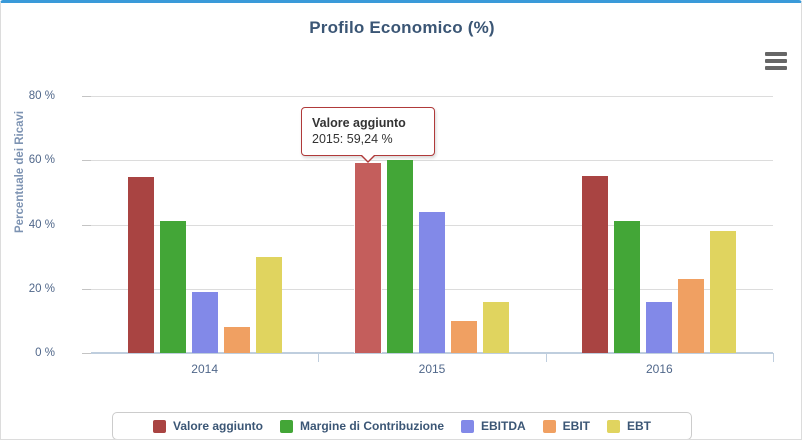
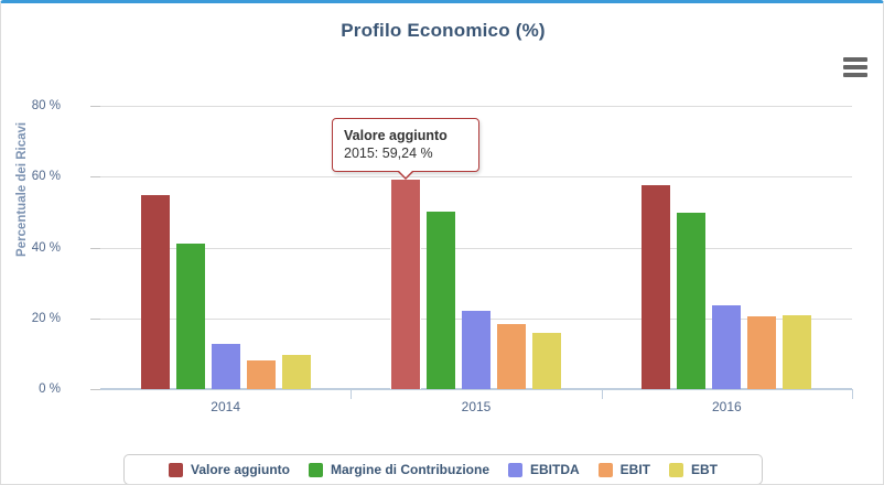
EBITDA/2014: 19% -> 13%
EBT/2014: 30% -> 10%
Margine di Contribuzione/2015: 60% -> 50%
EBITDA/2015: 44% -> 22%
EBIT/2015: 10% -> 18%
Valore aggiunto/2016: 55% -> 58%
Margine di Contribuzione/2016: 41% -> 50%
EBITDA/2016: 16% -> 24%
EBIT/2016: 23% -> 20%
EBT/2016: 38% -> 21%
